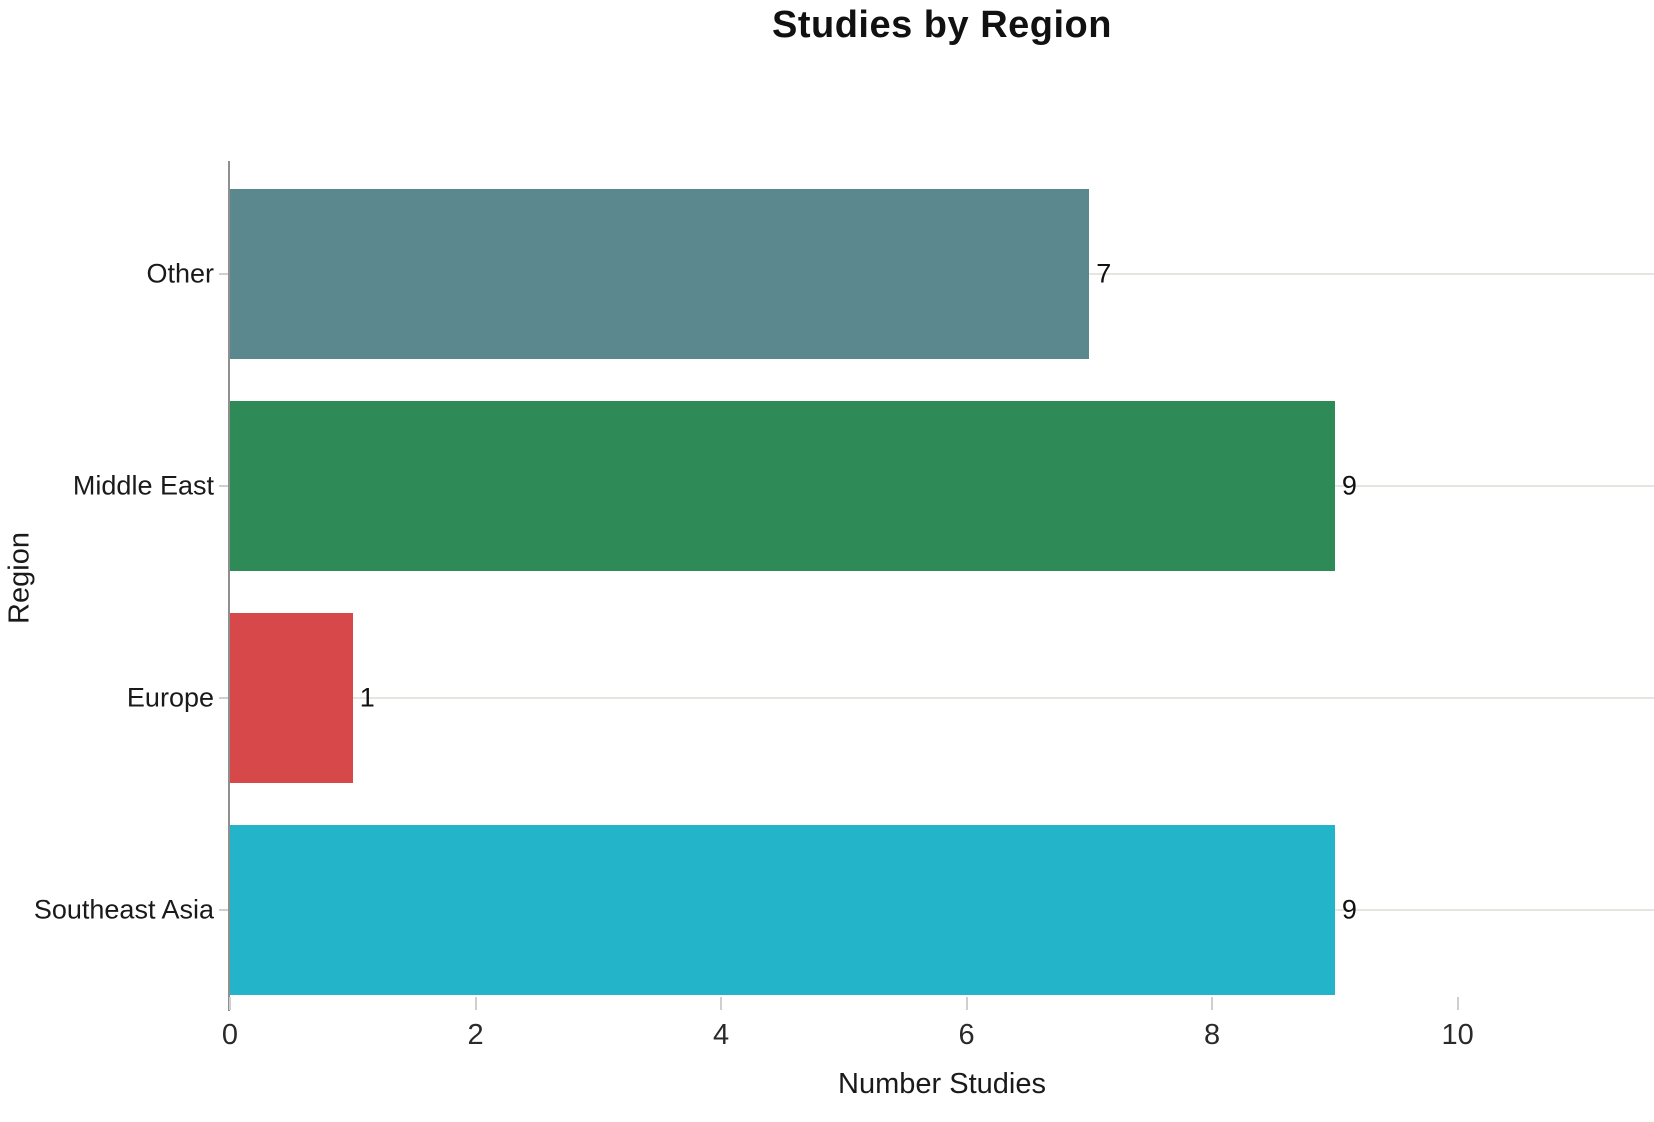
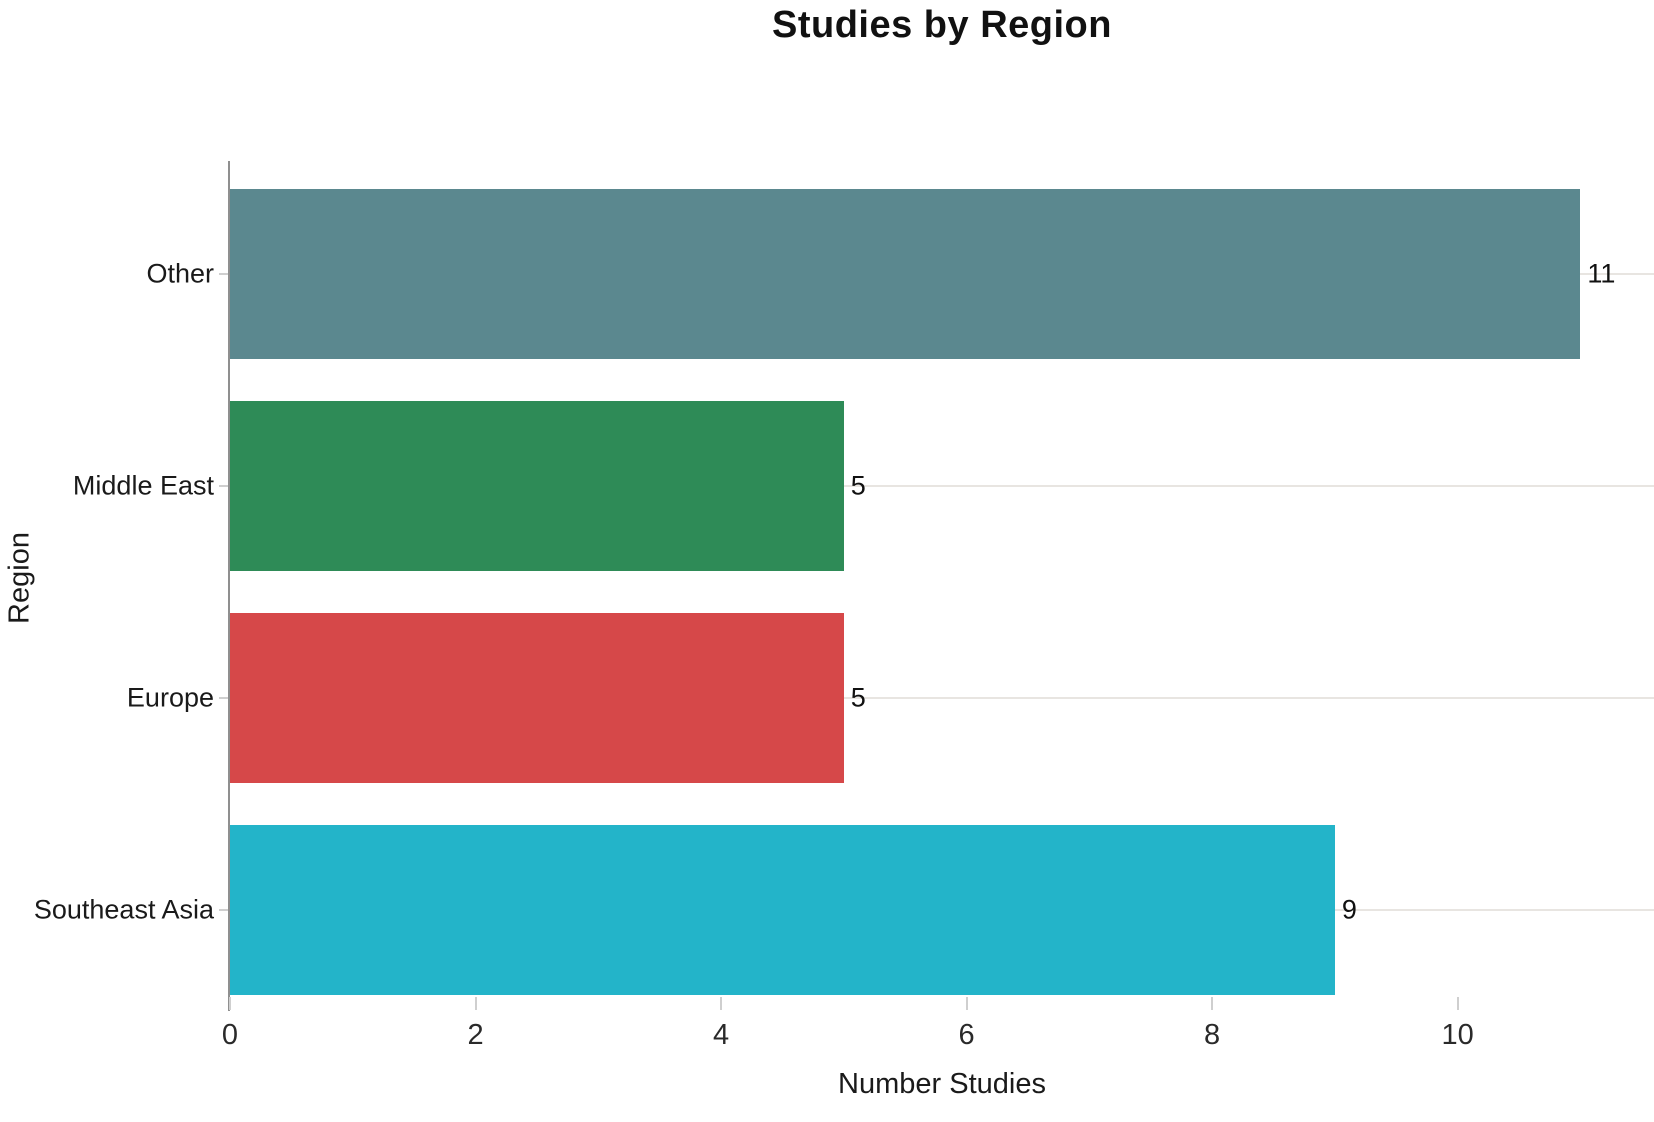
Other: 7 -> 11
Middle East: 9 -> 5
Europe: 1 -> 5
